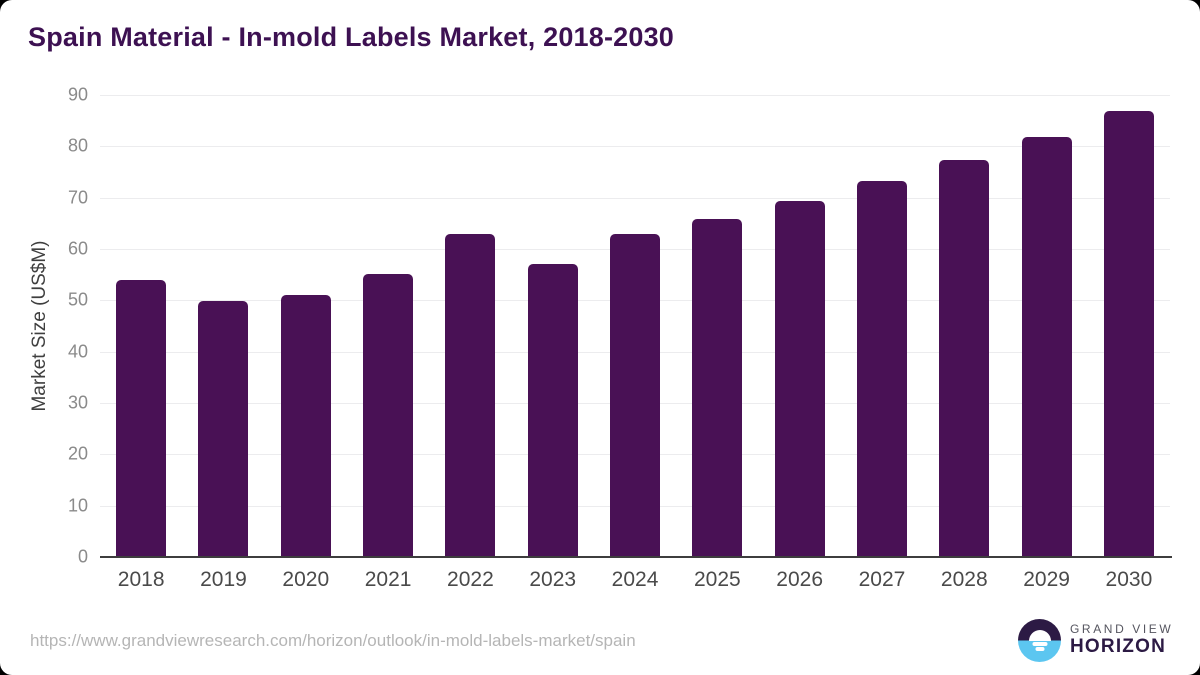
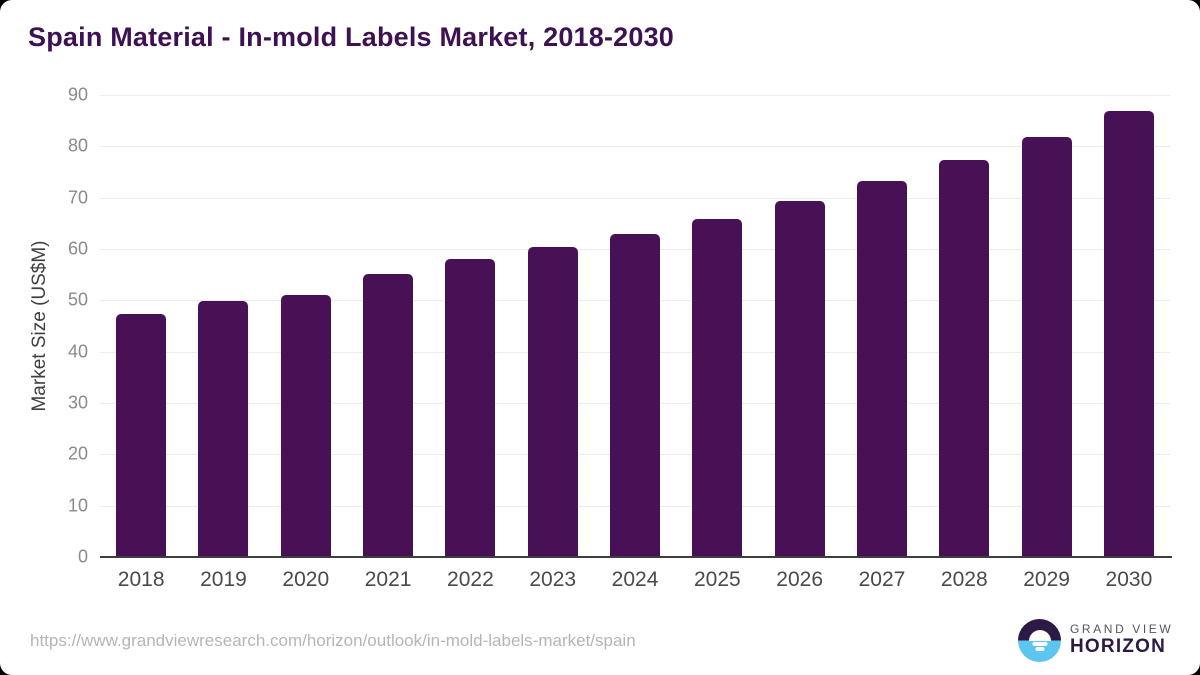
2018: 54 -> 47
2022: 63 -> 58
2023: 57 -> 60
